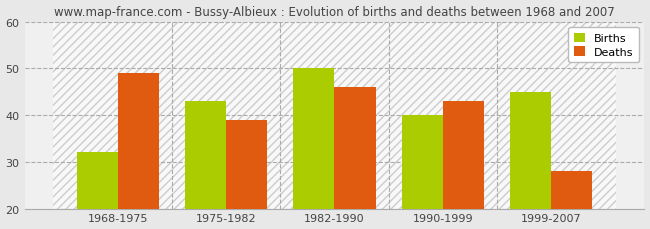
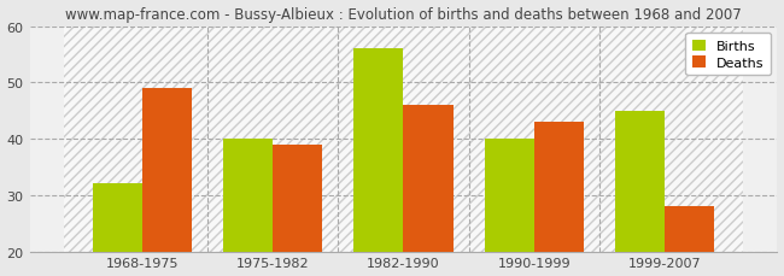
Births/1975-1982: 43 -> 40
Births/1982-1990: 50 -> 56
